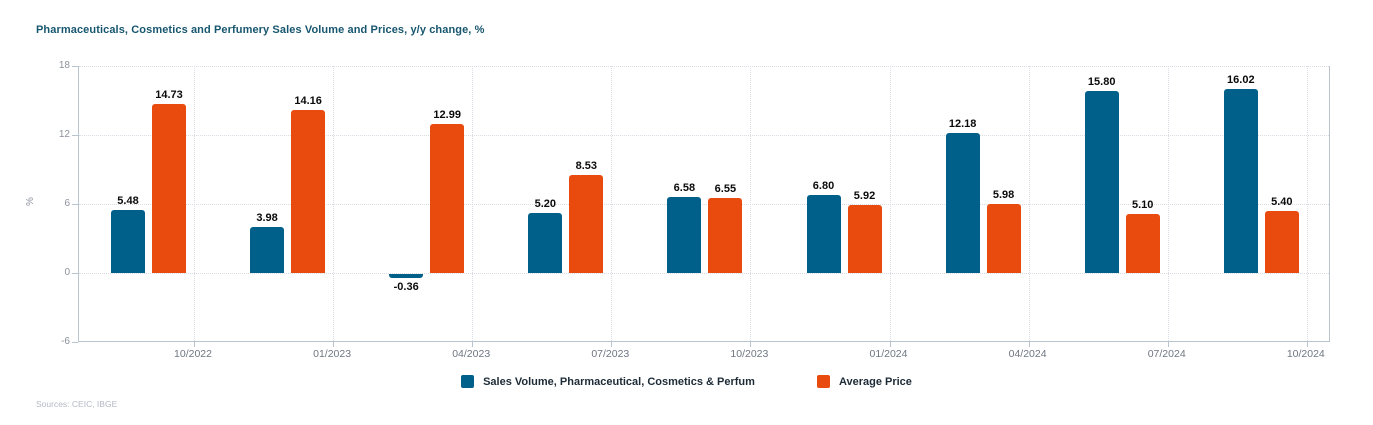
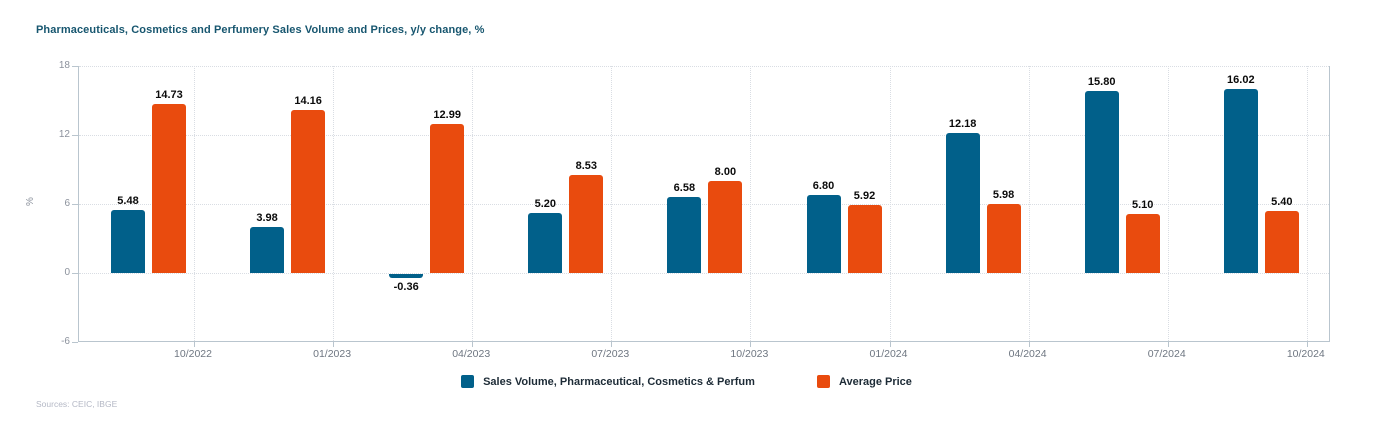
Average Price/10/2023: 6.55 -> 8.00
